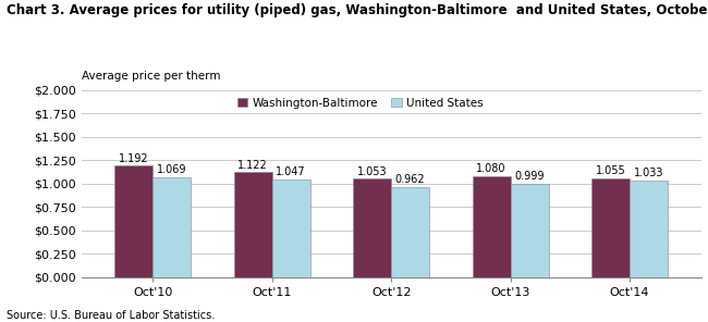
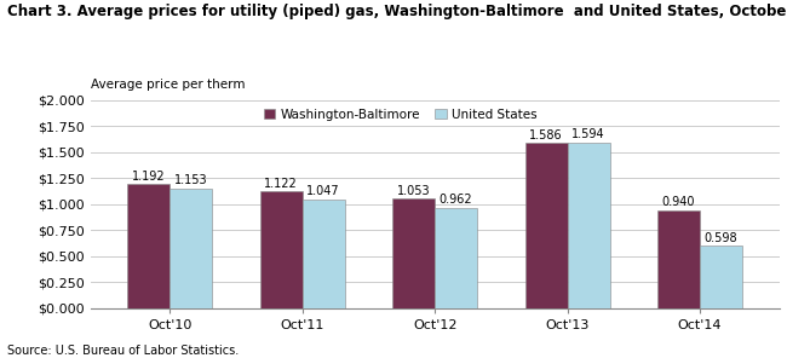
United States/Oct'10: 1.069 -> 1.153
Washington-Baltimore/Oct'13: 1.080 -> 1.586
United States/Oct'13: 0.999 -> 1.594
Washington-Baltimore/Oct'14: 1.055 -> 0.940
United States/Oct'14: 1.033 -> 0.598
